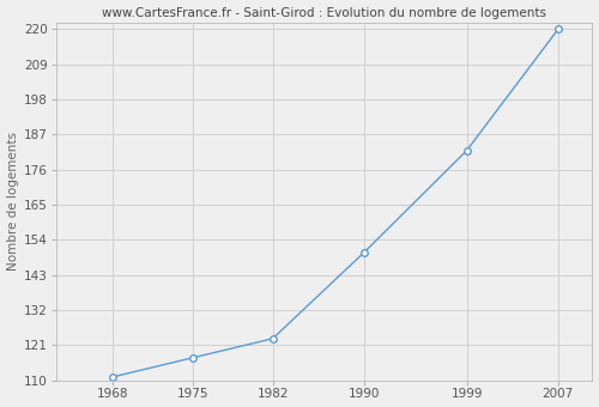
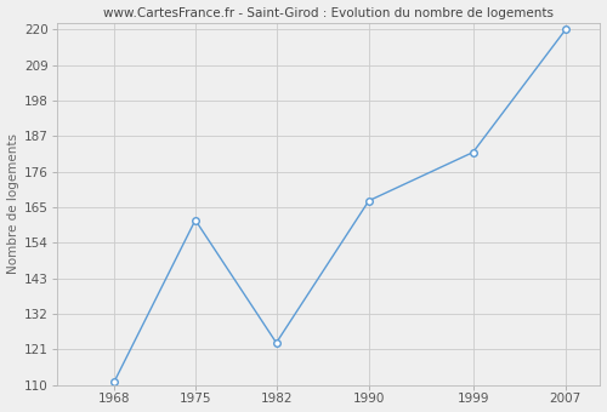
1975: 117 -> 161
1990: 150 -> 167
